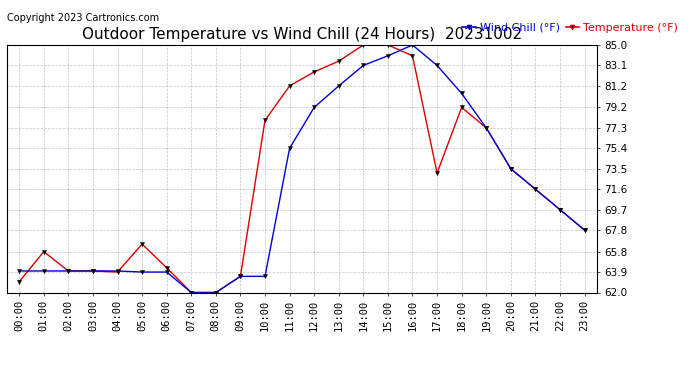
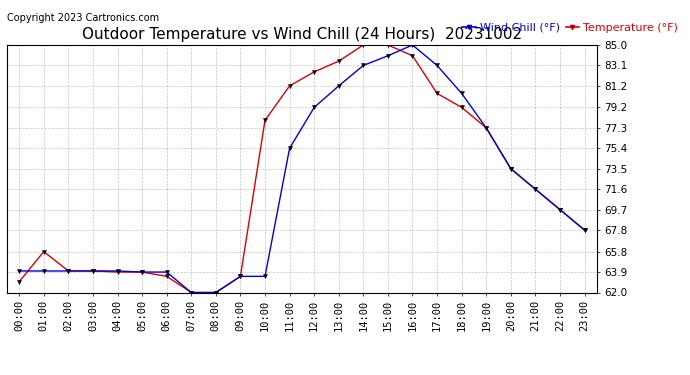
Temperature (°F)/05:00: 66.5 -> 63.9
Temperature (°F)/06:00: 64.3 -> 63.5
Temperature (°F)/17:00: 73.1 -> 80.5
